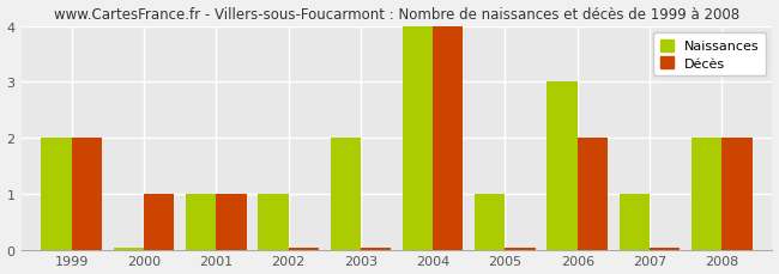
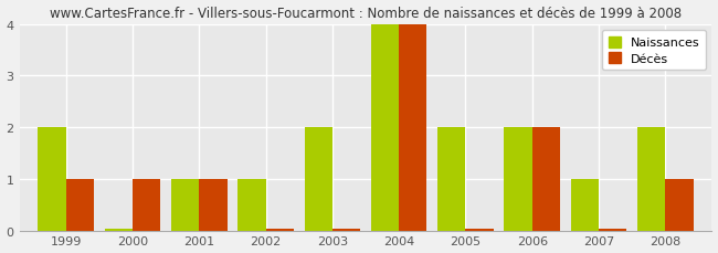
Décès/1999: 2 -> 1
Naissances/2005: 1 -> 2
Naissances/2006: 3 -> 2
Décès/2008: 2 -> 1
